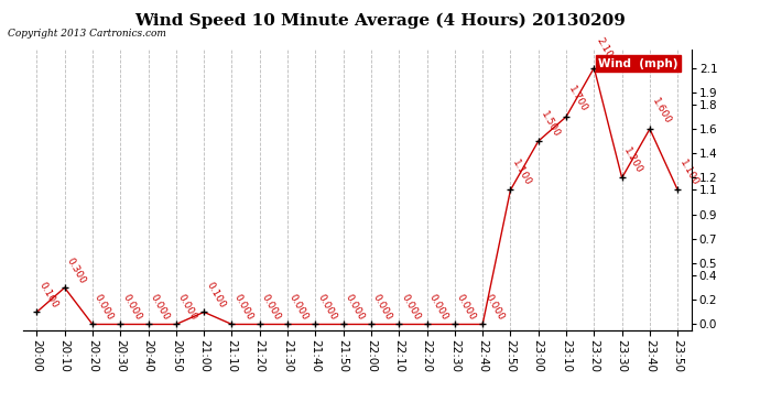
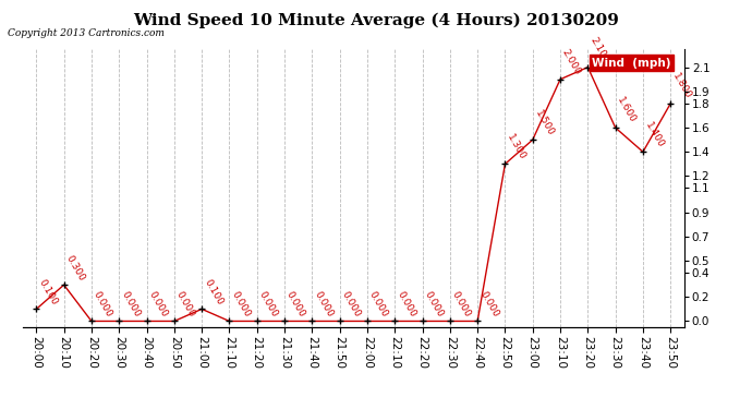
22:50: 1.100 -> 1.300
23:10: 1.700 -> 2.000
23:30: 1.200 -> 1.600
23:40: 1.600 -> 1.400
23:50: 1.100 -> 1.800
